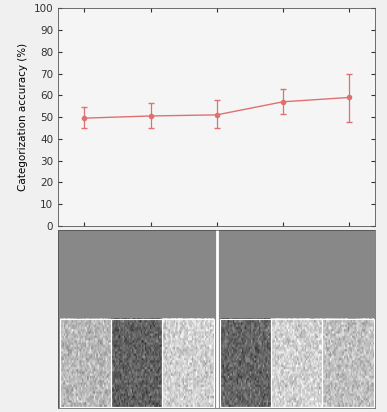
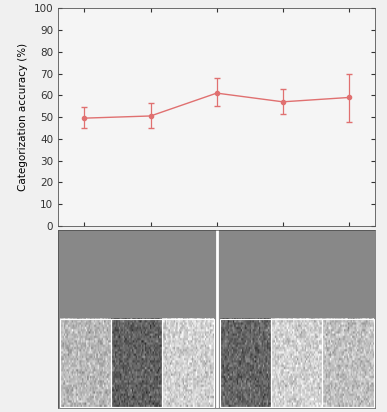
6: 51.0 -> 61.0
